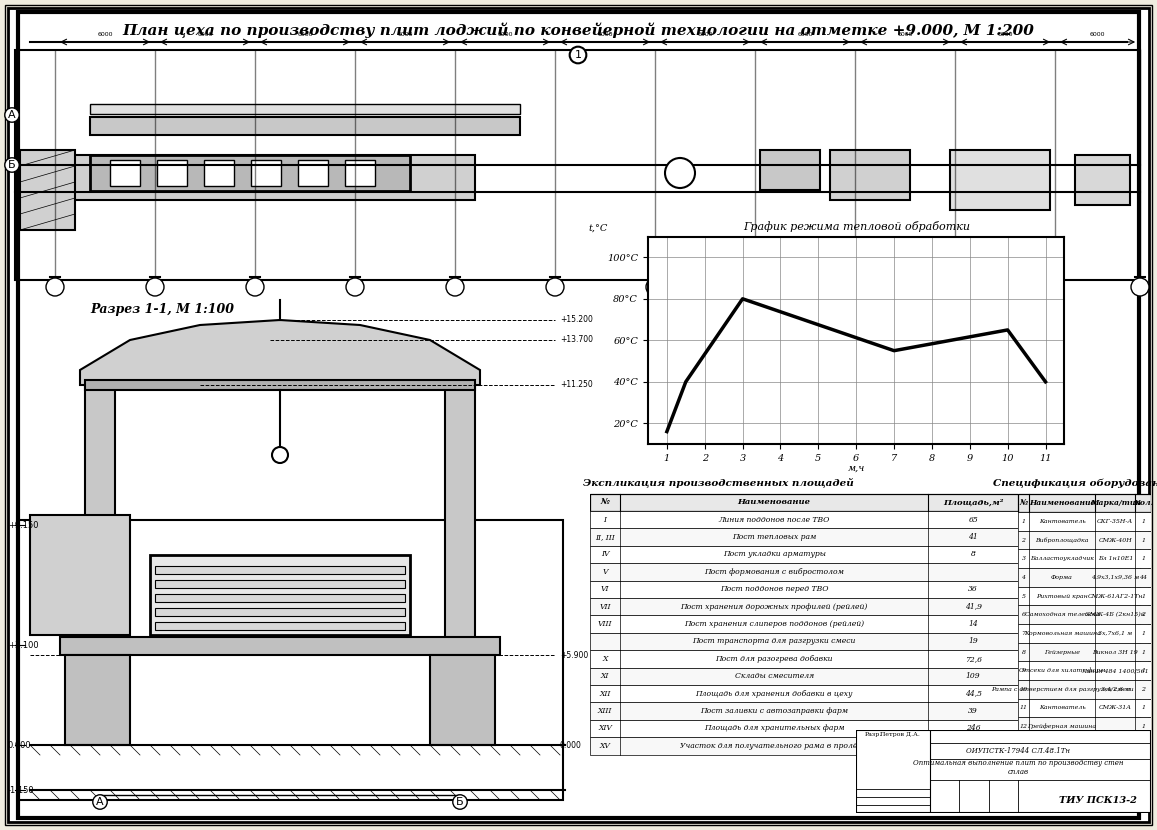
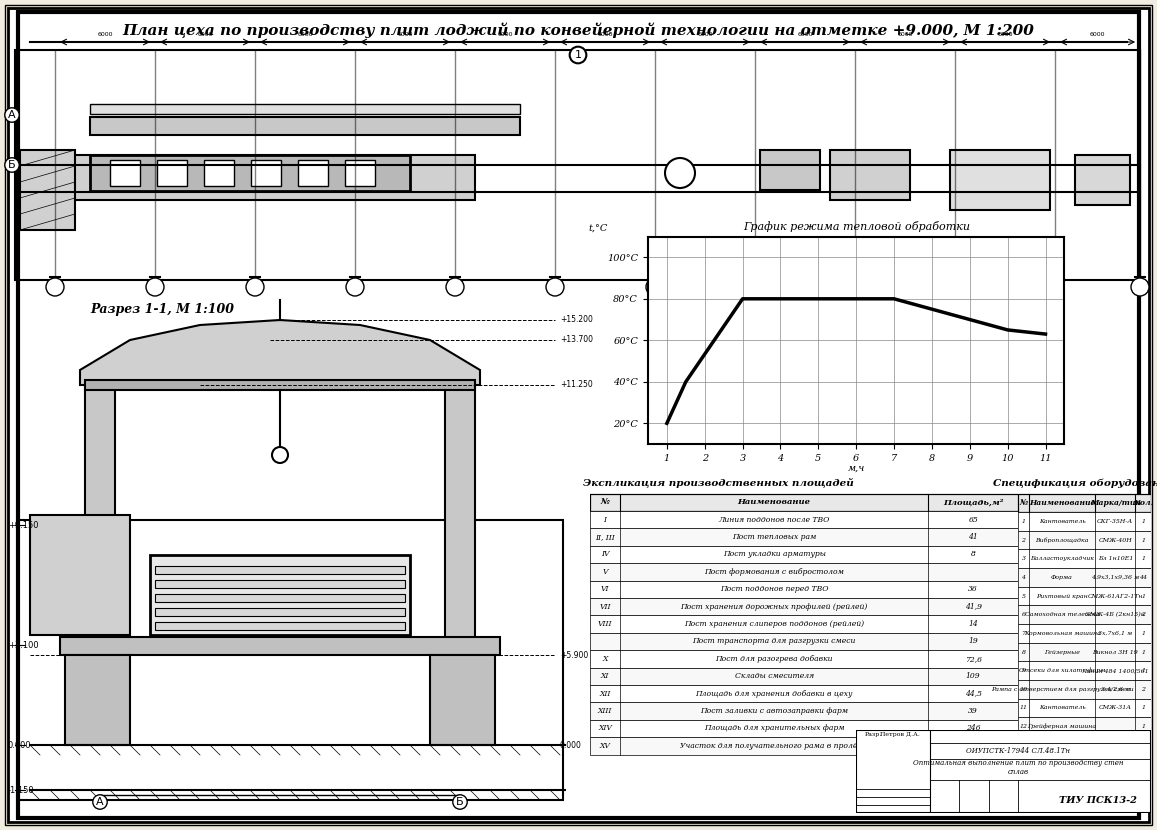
1: 16°С -> 20°С
7: 55°С -> 80°С
11: 40°С -> 63°С
